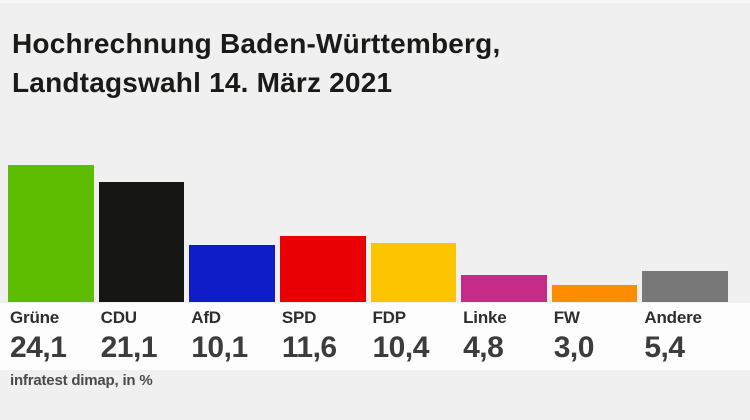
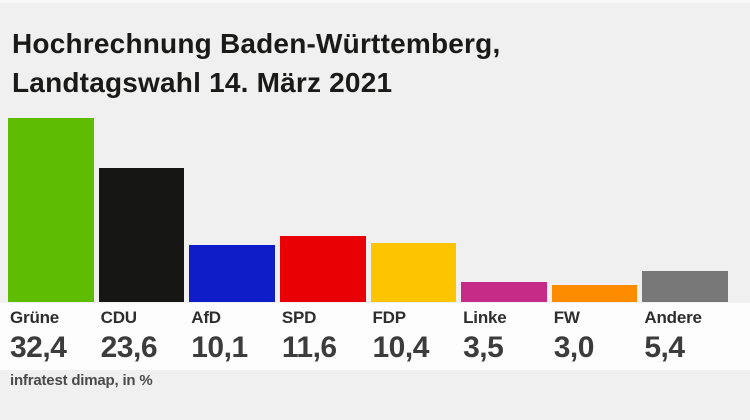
Grüne: 24,1 -> 32,4
CDU: 21,1 -> 23,6
Linke: 4,8 -> 3,5
